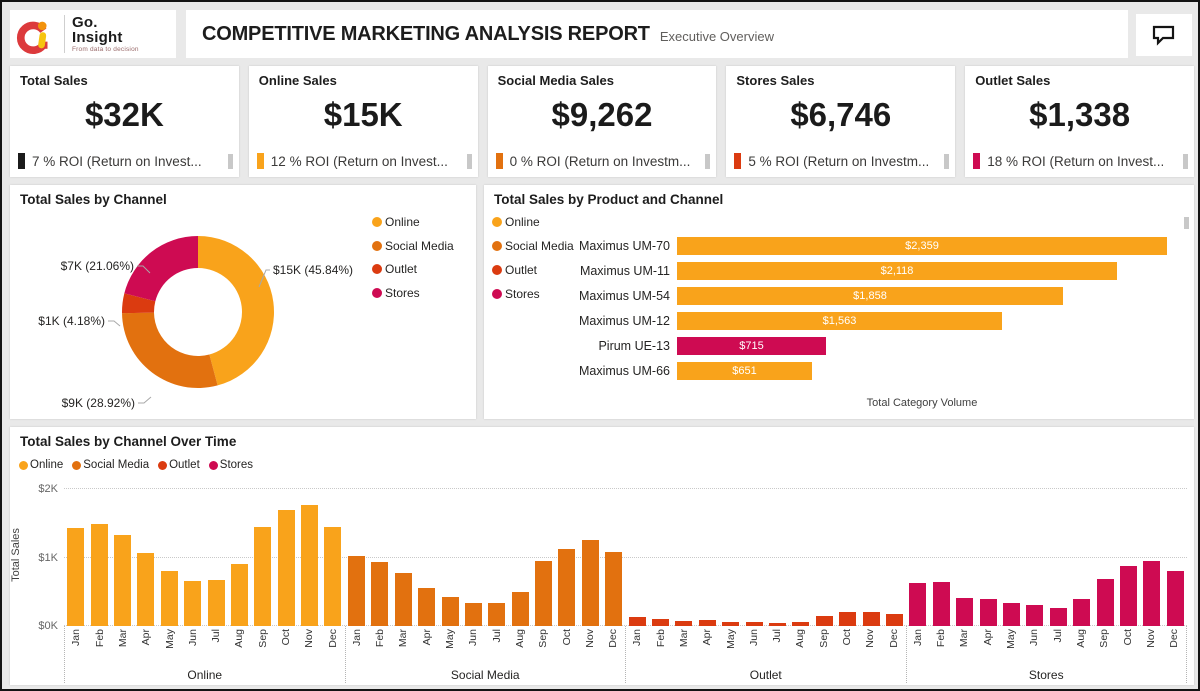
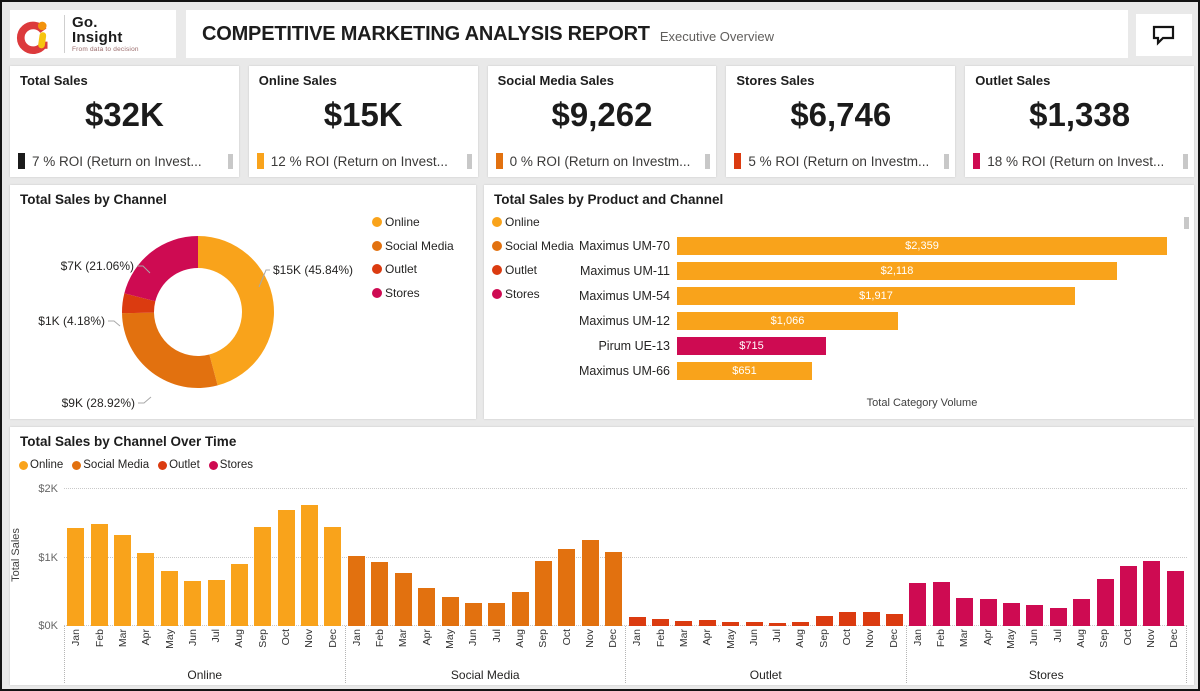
Total Sales by Product and Channel/Maximus UM-54: $1,858 -> $1,917
Total Sales by Product and Channel/Maximus UM-12: $1,563 -> $1,066
